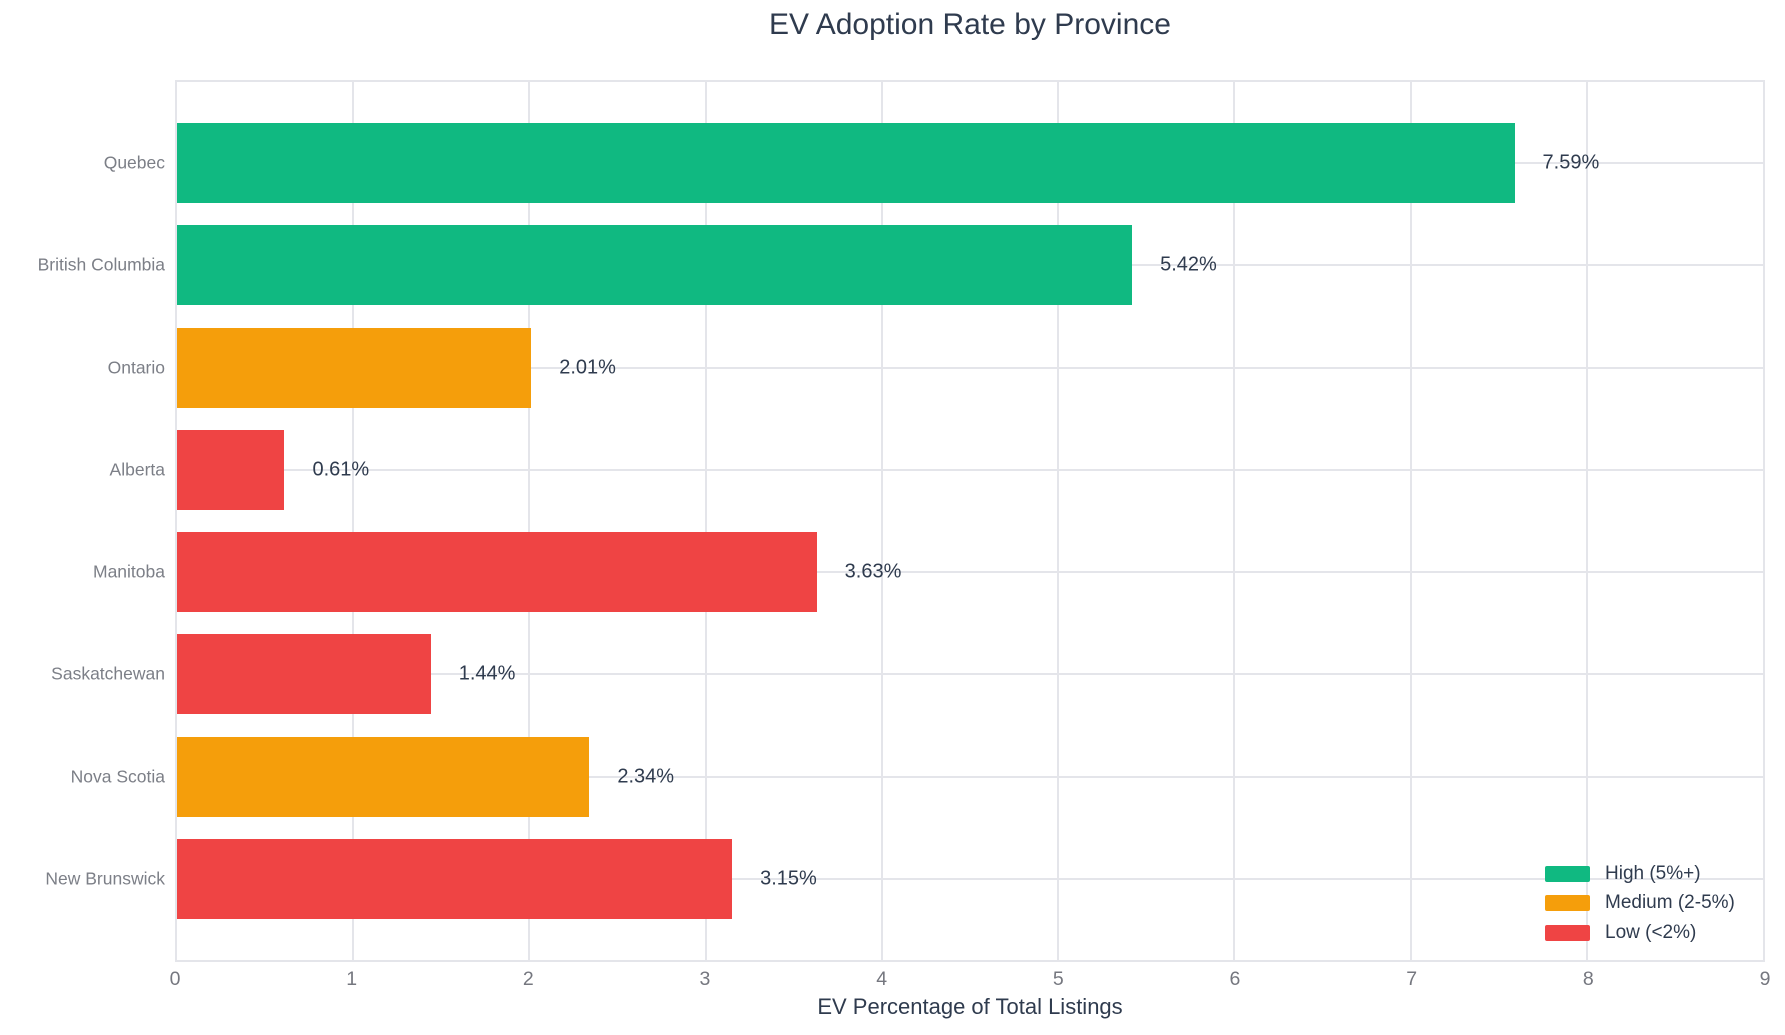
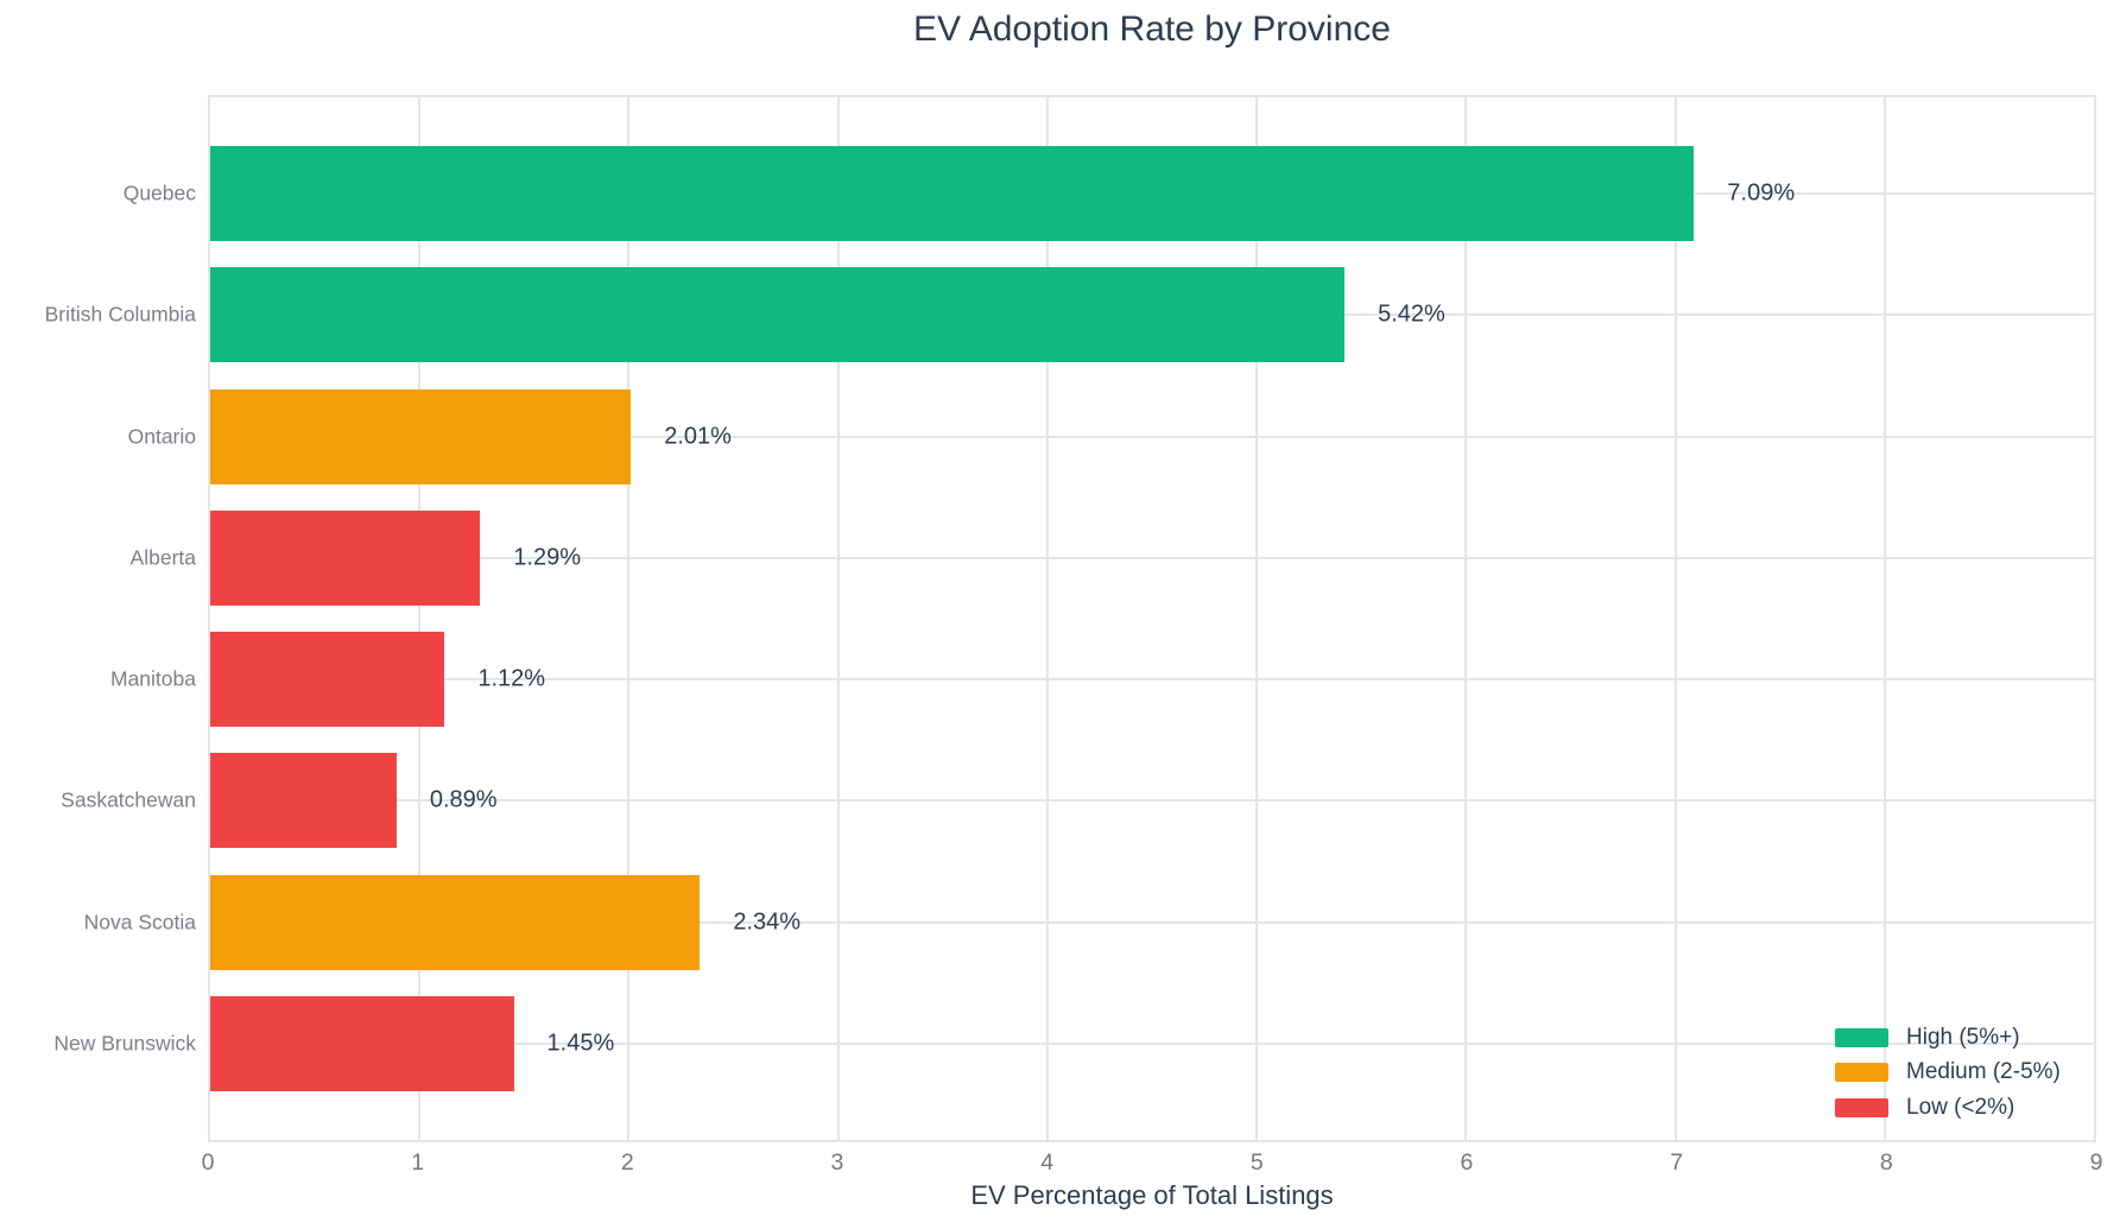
Quebec: 7.59% -> 7.09%
Alberta: 0.61% -> 1.29%
Manitoba: 3.63% -> 1.12%
Saskatchewan: 1.44% -> 0.89%
New Brunswick: 3.15% -> 1.45%
